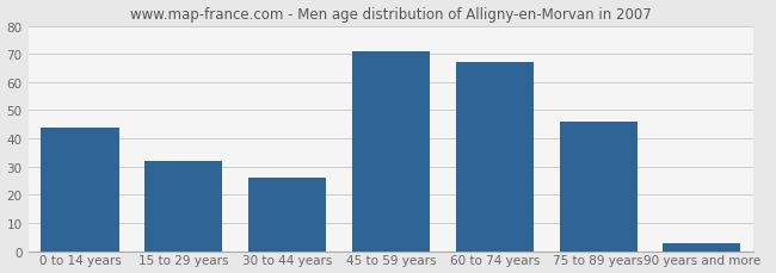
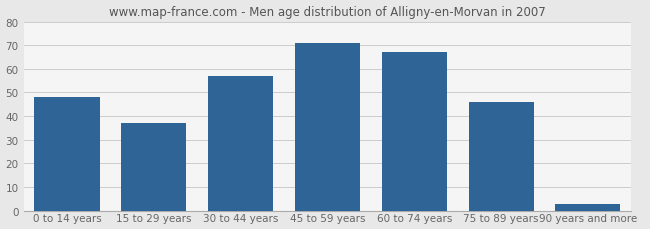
0 to 14 years: 44 -> 48
15 to 29 years: 32 -> 37
30 to 44 years: 26 -> 57
